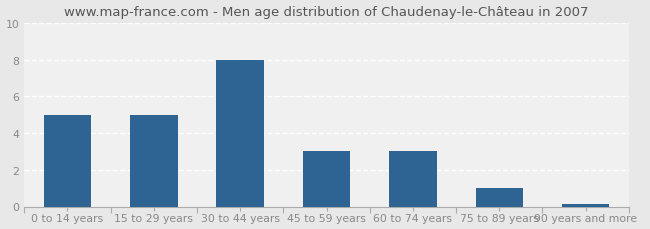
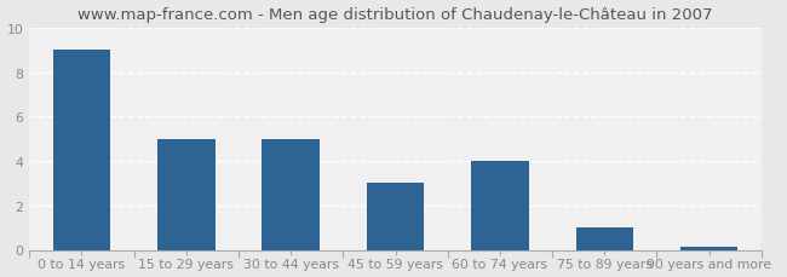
0 to 14 years: 5.0 -> 9.0
30 to 44 years: 8.0 -> 5.0
60 to 74 years: 3.0 -> 4.0
